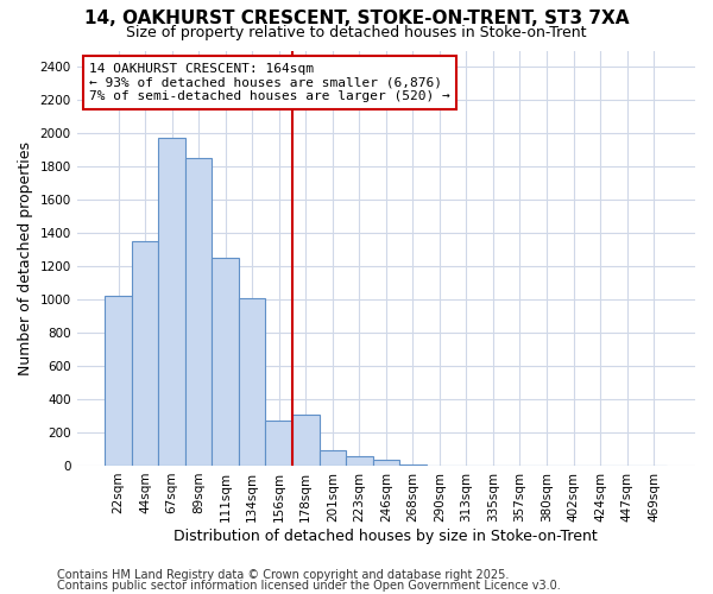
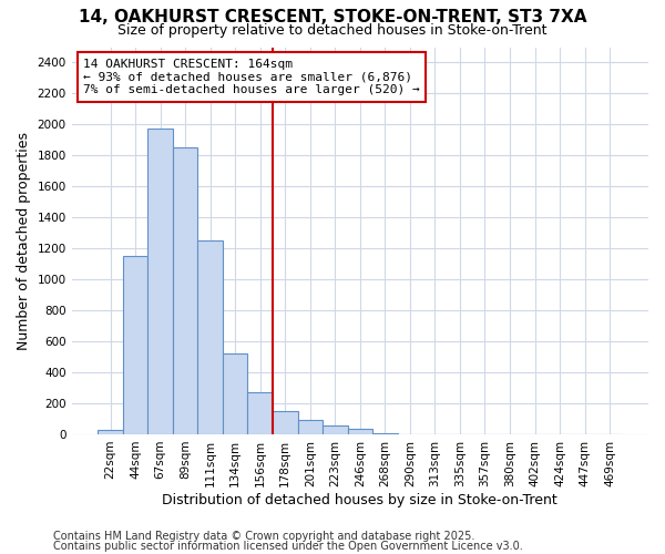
22sqm: 1020 -> 20
44sqm: 1350 -> 1150
134sqm: 1010 -> 520
178sqm: 310 -> 150
